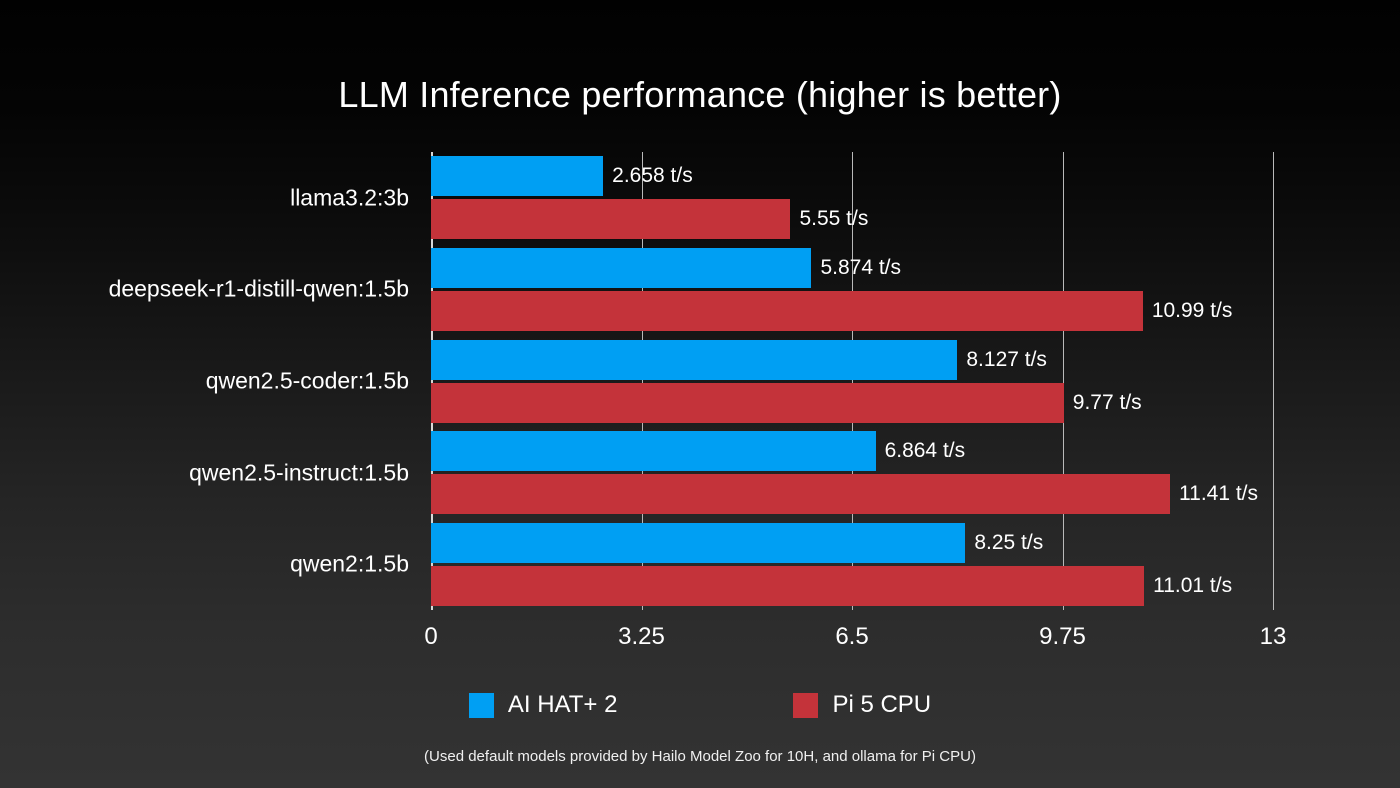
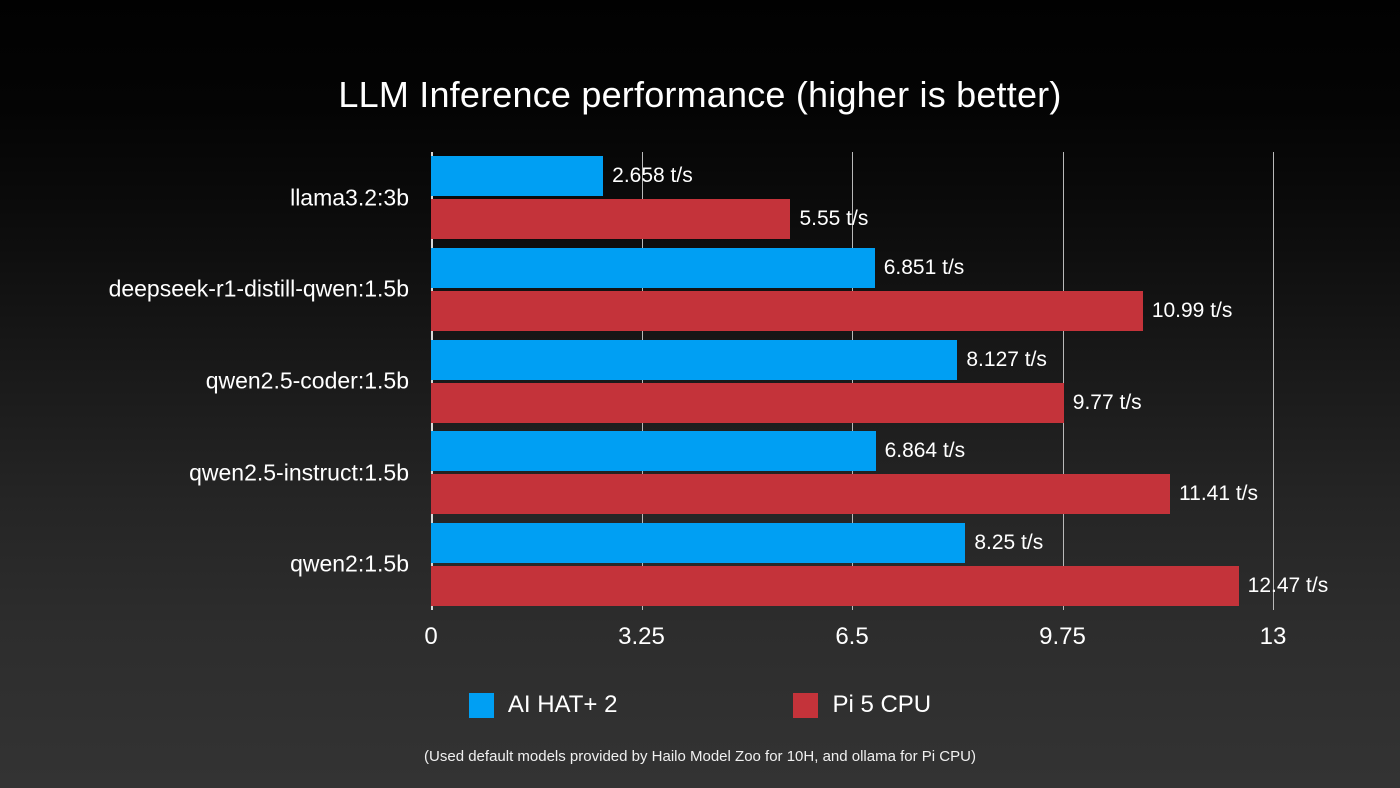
AI HAT+ 2/deepseek-r1-distill-qwen:1.5b: 5.874 -> 6.851
Pi 5 CPU/qwen2:1.5b: 11.01 -> 12.47
